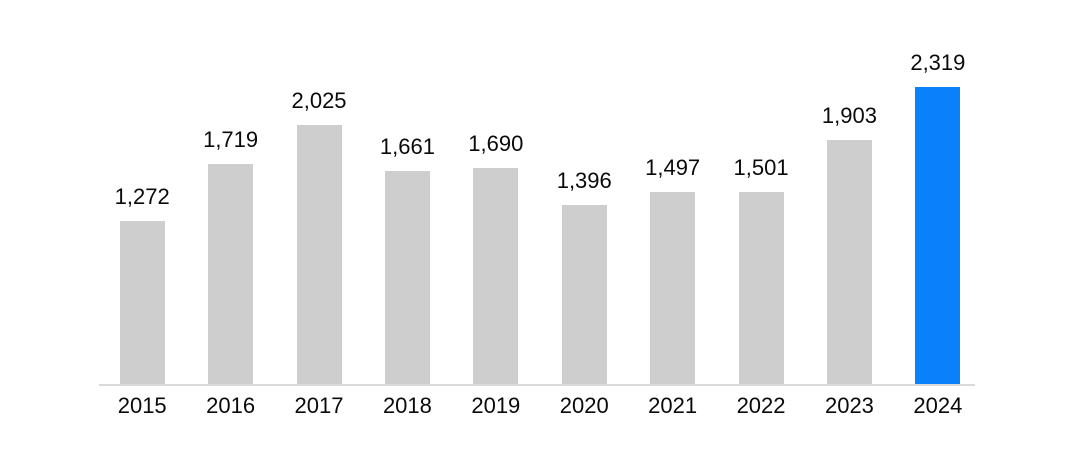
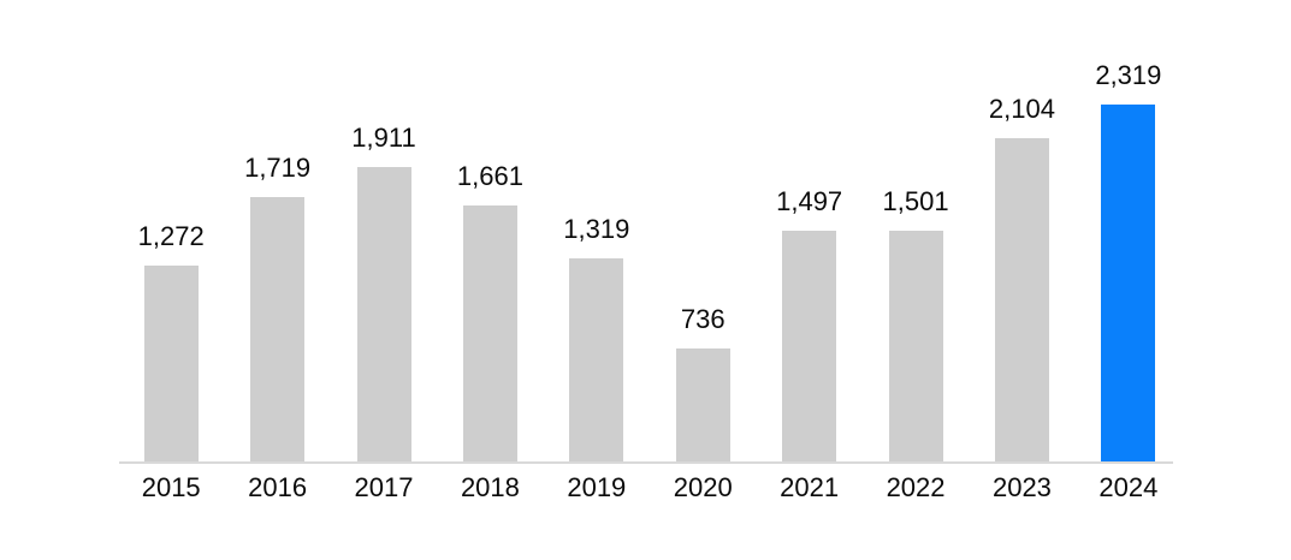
2017: 2,025 -> 1,911
2019: 1,690 -> 1,319
2020: 1,396 -> 736
2023: 1,903 -> 2,104
